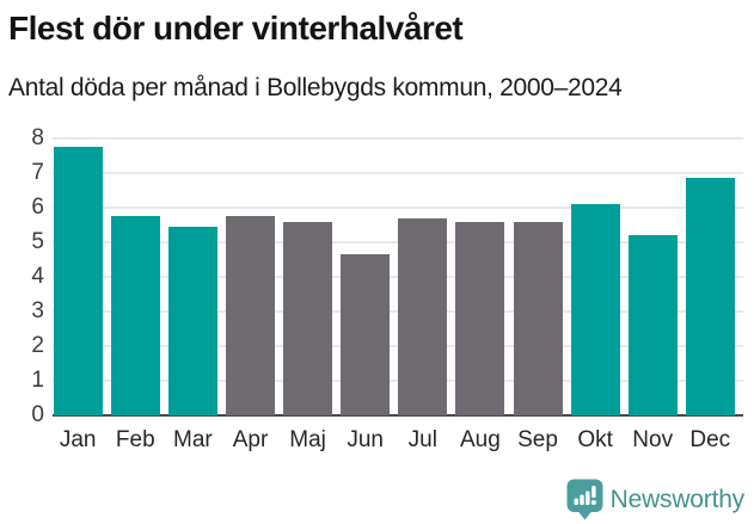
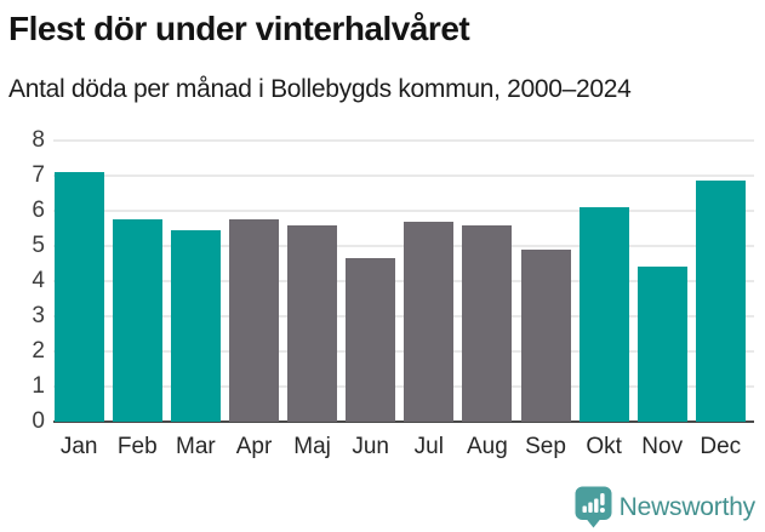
Jan: 7.8 -> 7.1
Sep: 5.6 -> 4.9
Nov: 5.2 -> 4.4
